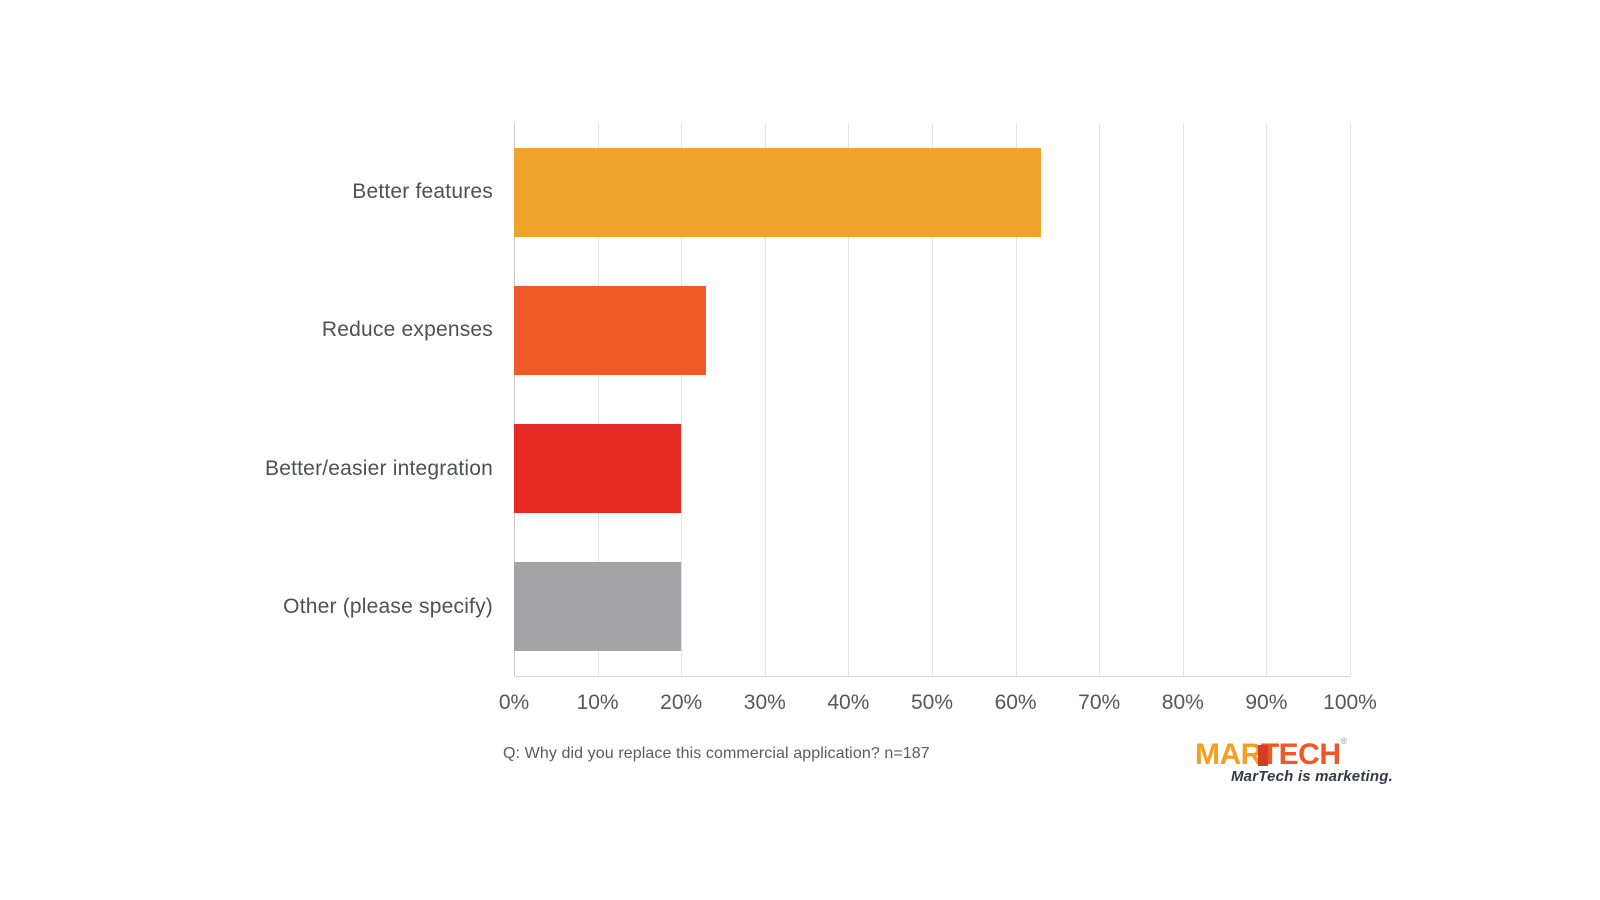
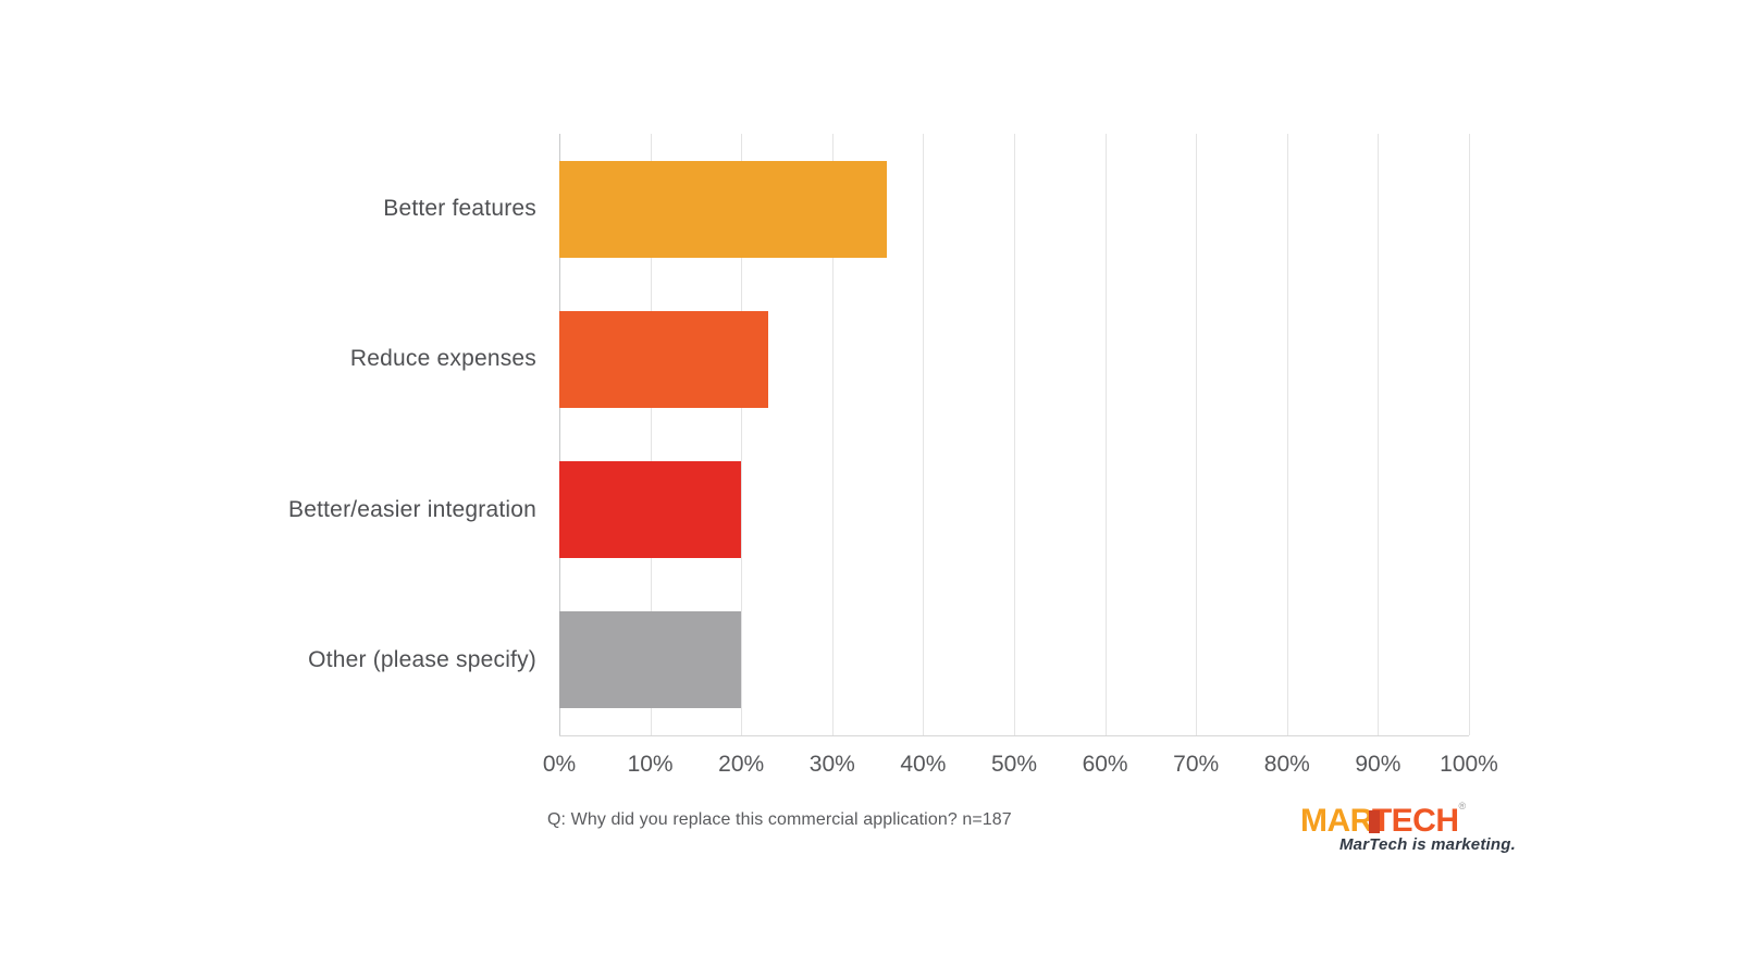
Better features: 63% -> 36%
